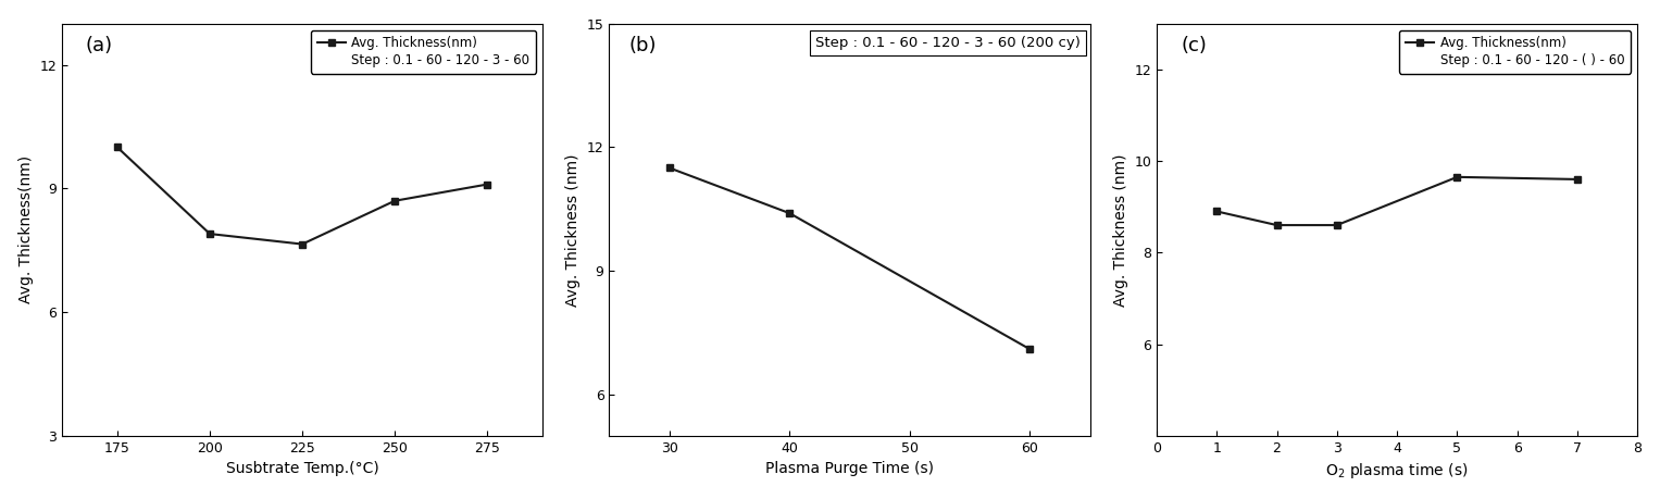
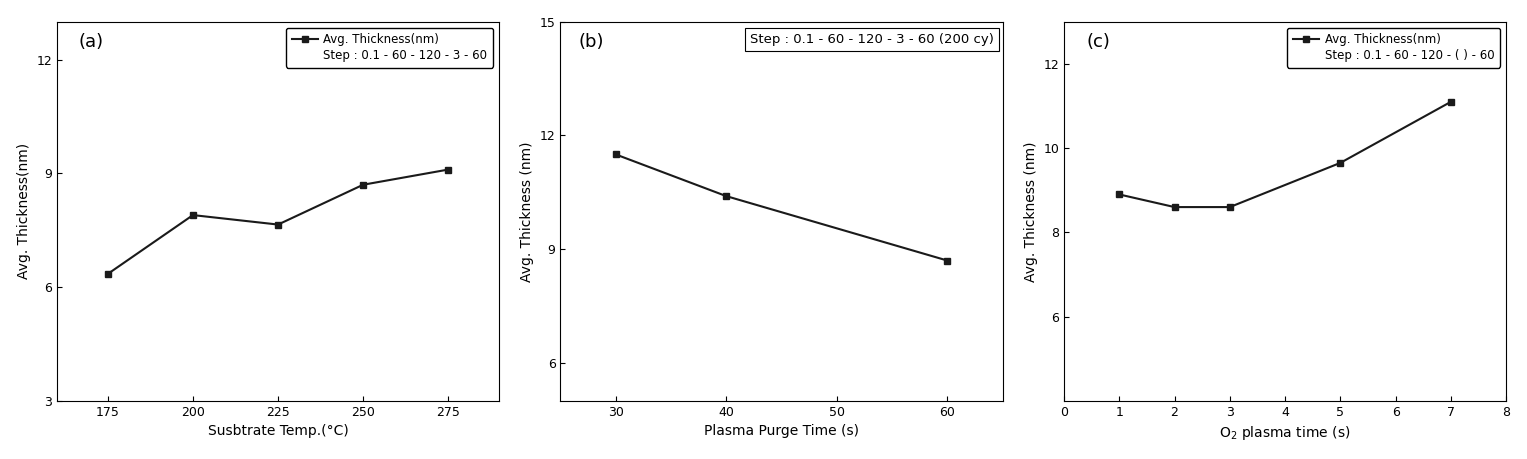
175: 10.00 -> 6.35
60: 7.1 -> 8.7
7: 9.60 -> 11.10
